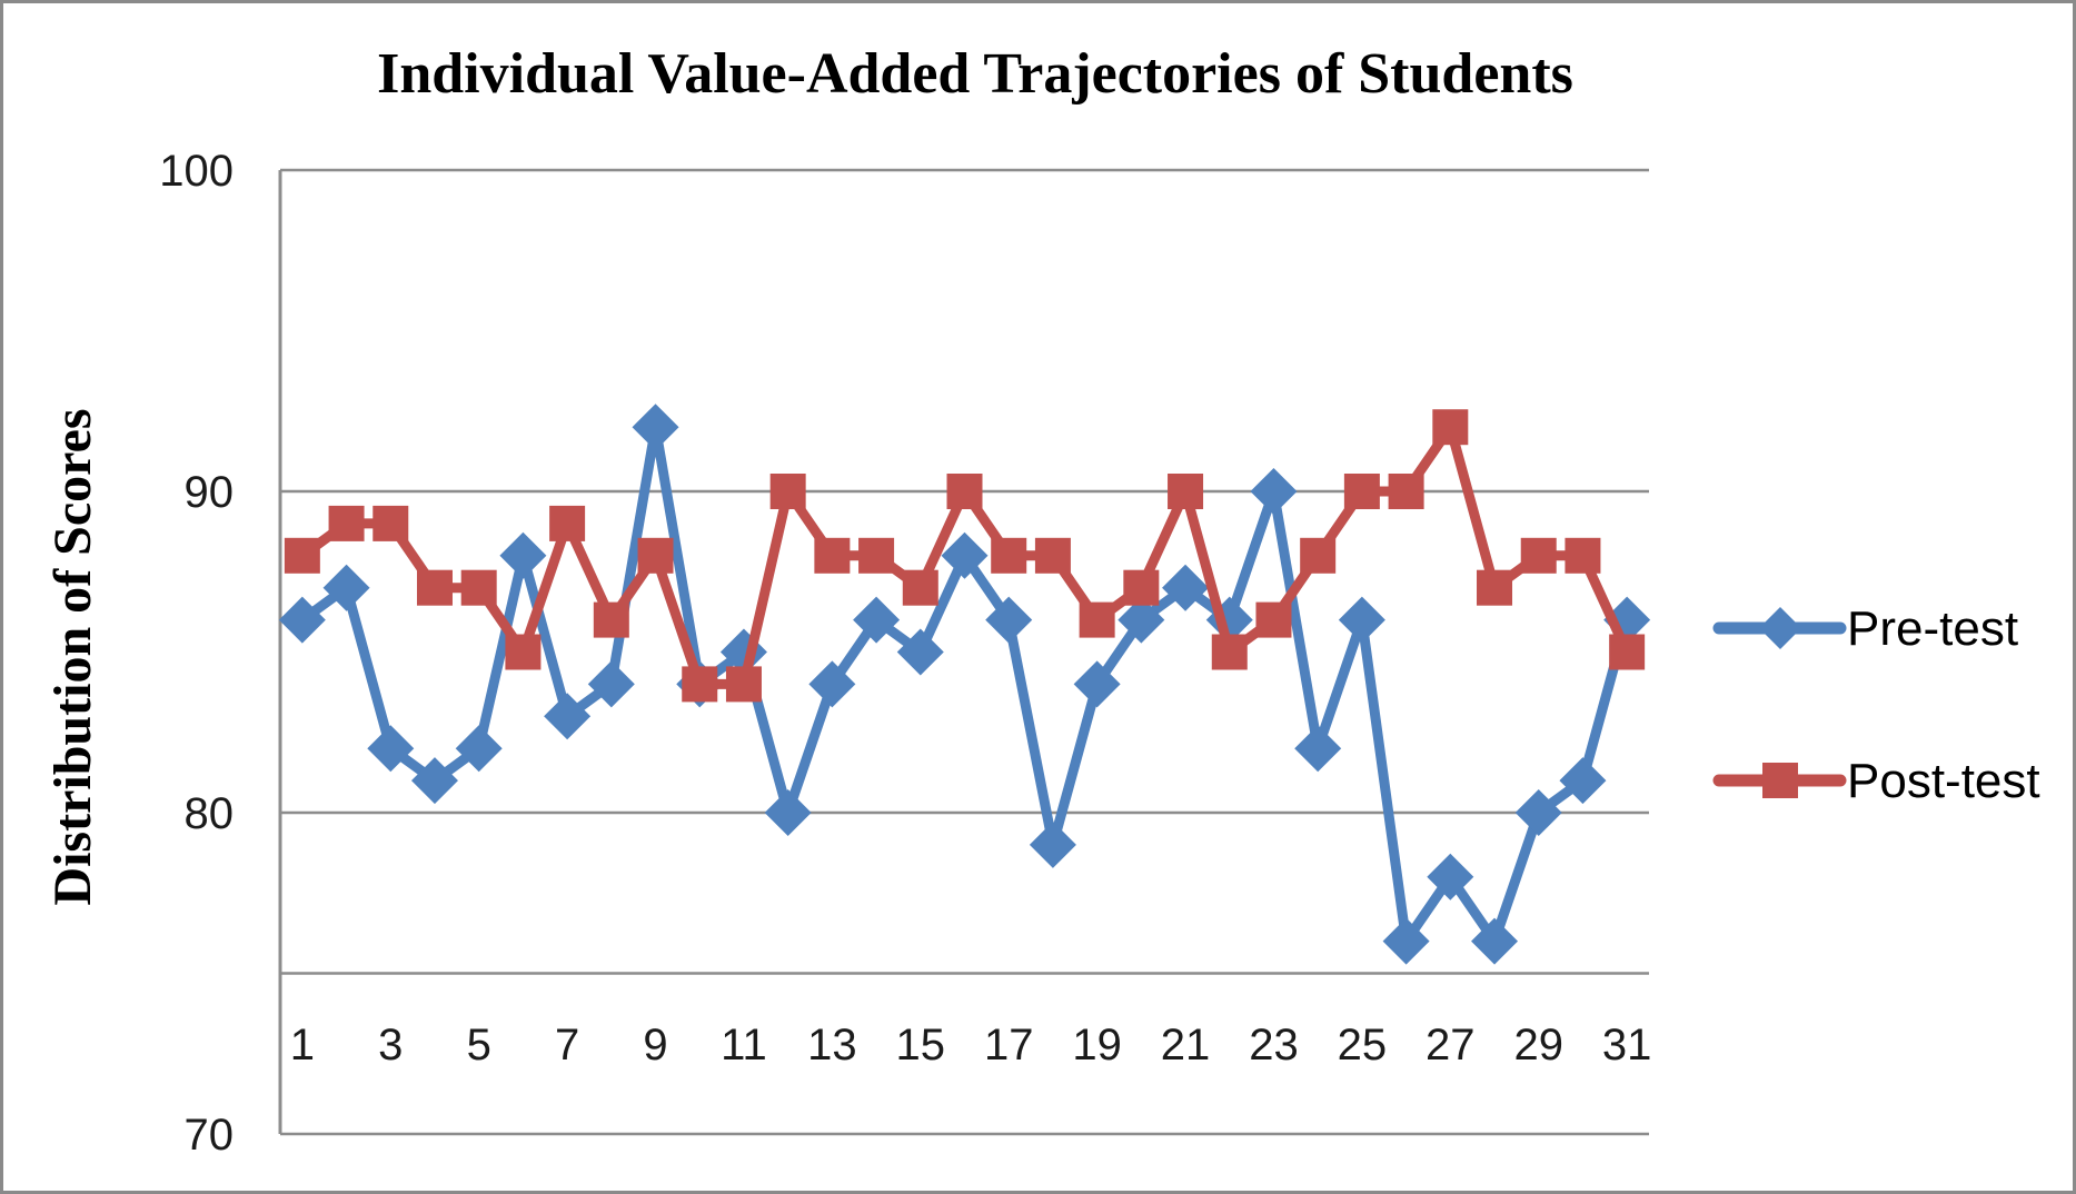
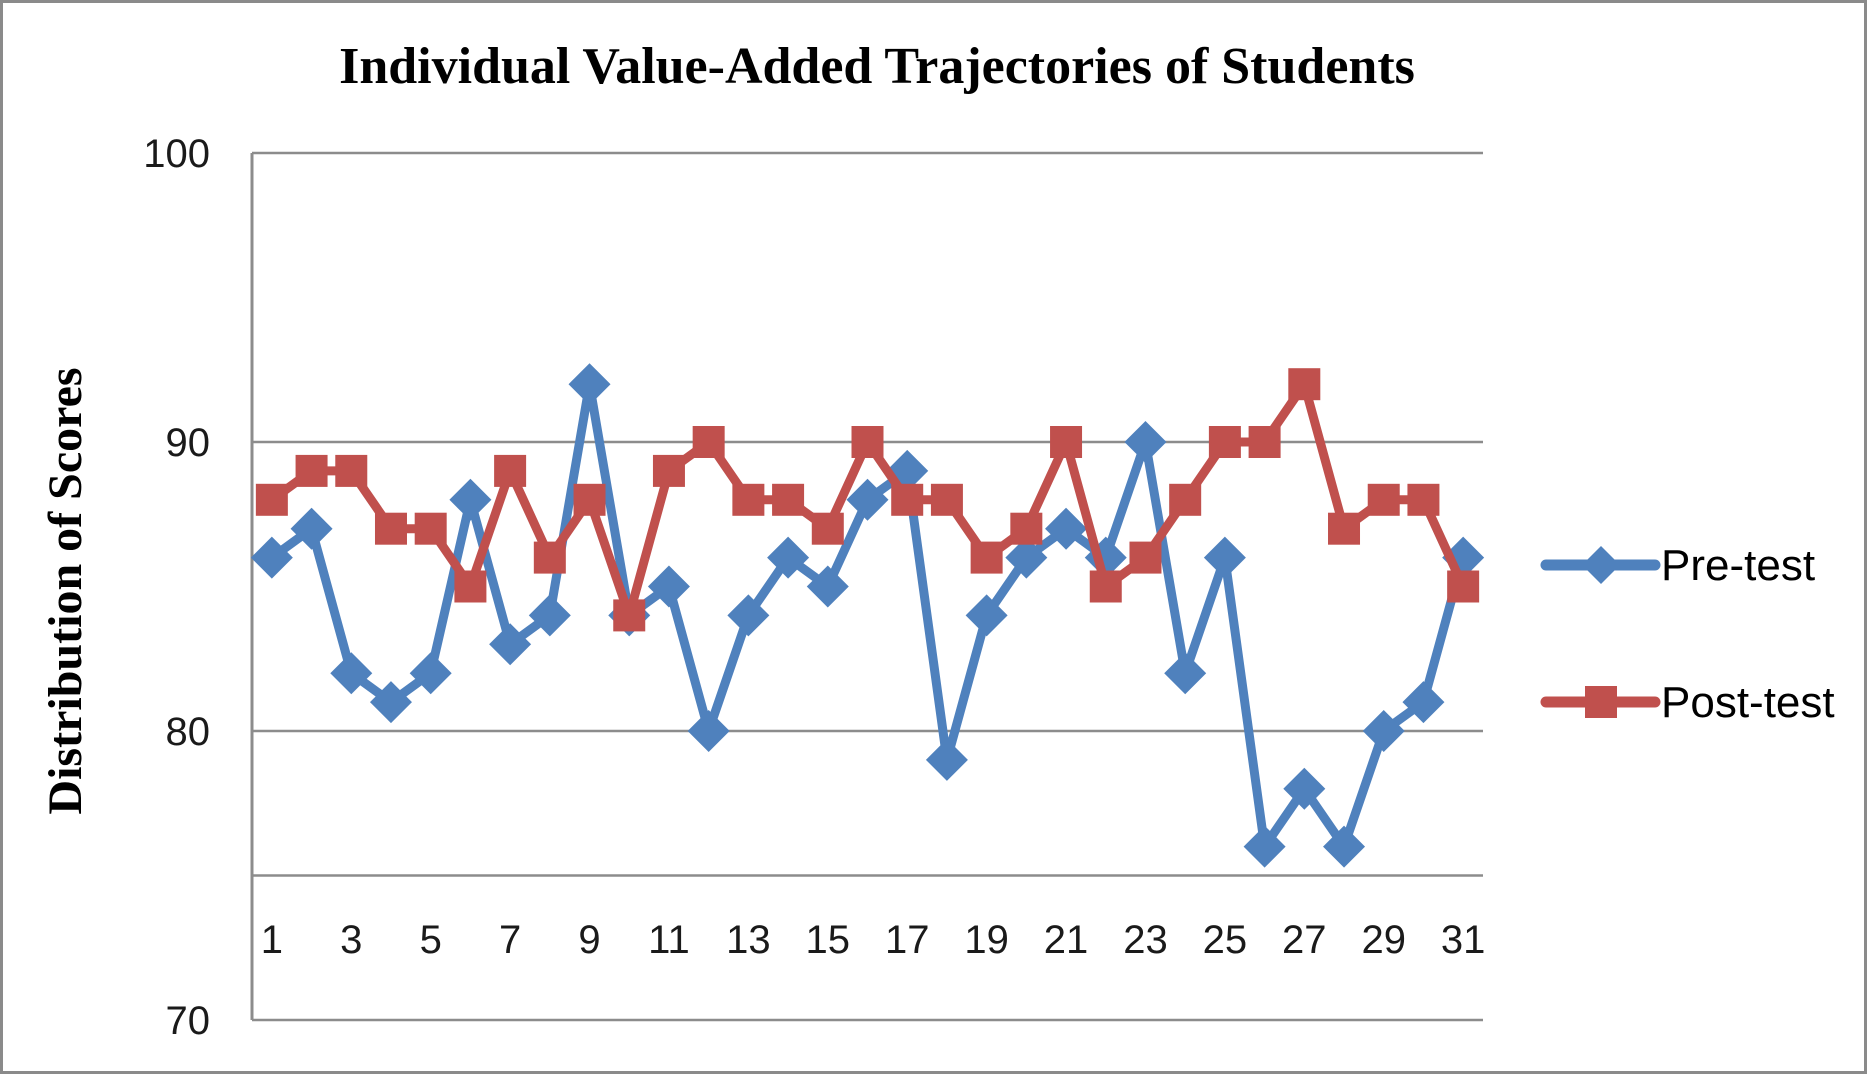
Post-test/11: 84 -> 89
Pre-test/17: 86 -> 89
